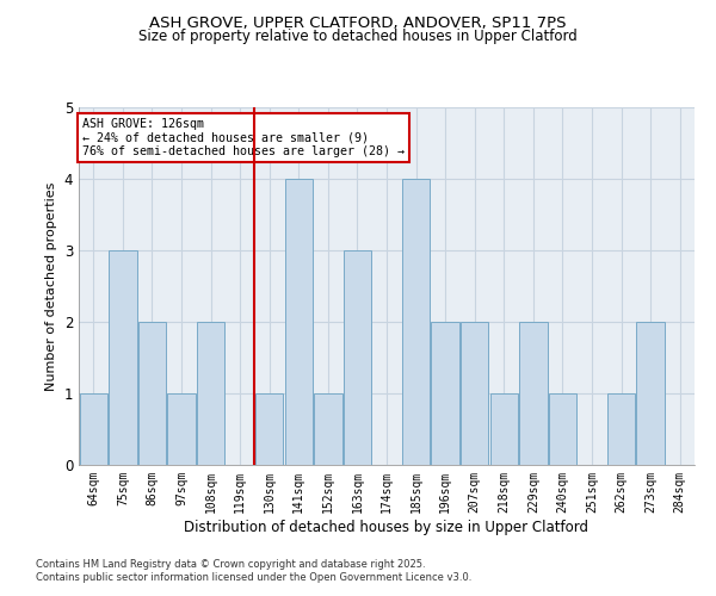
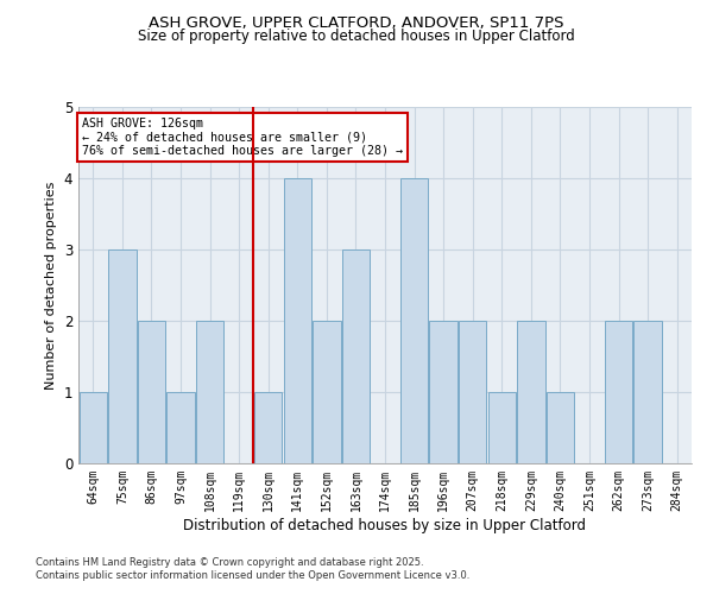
152sqm: 1 -> 2
262sqm: 1 -> 2
